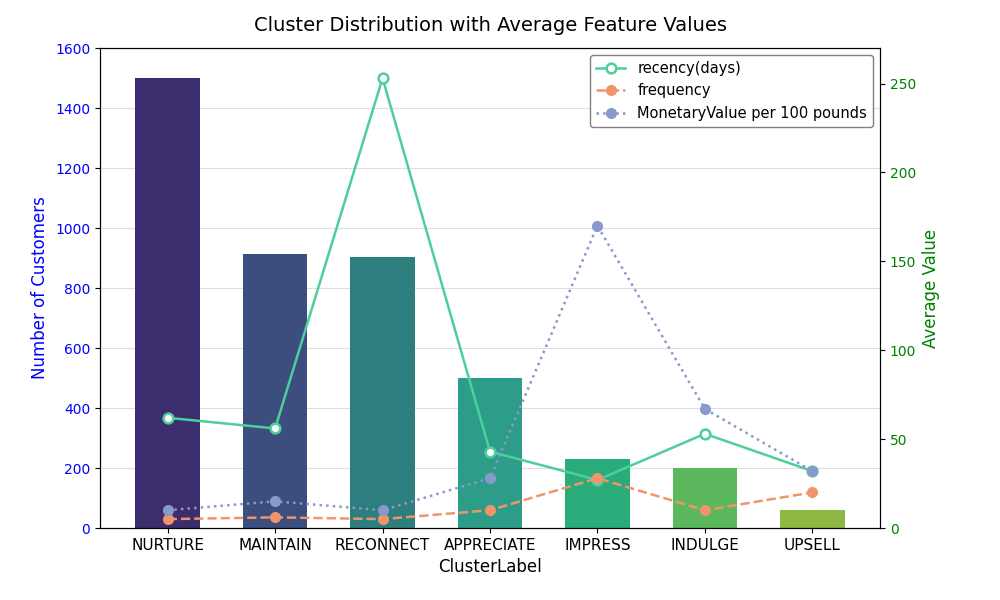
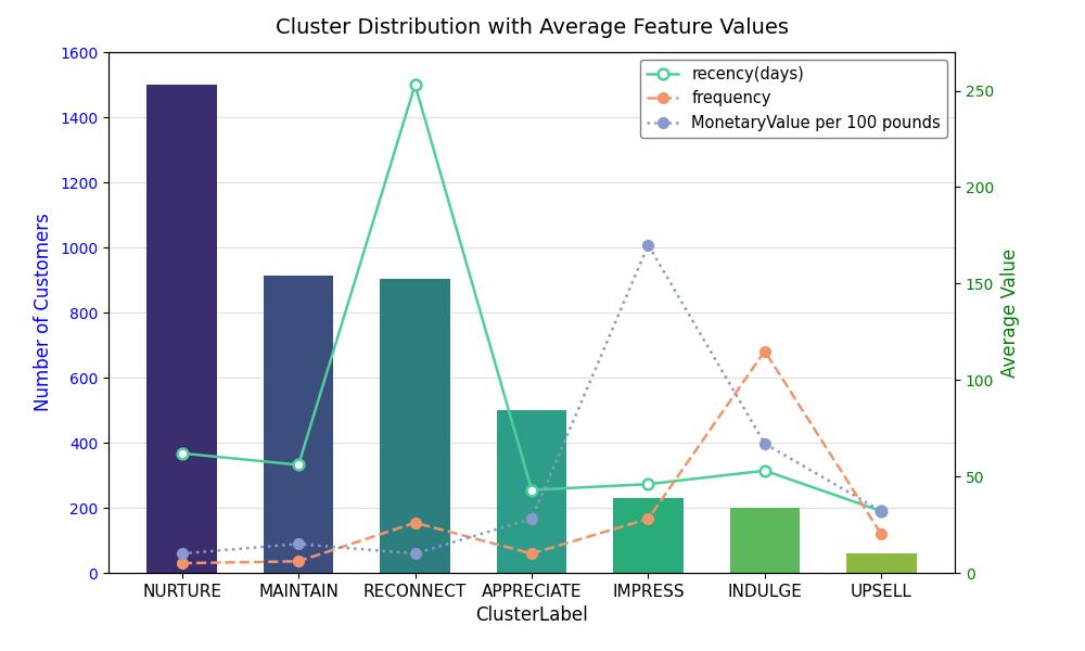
frequency/RECONNECT: 5 -> 26
recency(days)/IMPRESS: 27 -> 46
frequency/INDULGE: 10 -> 115
